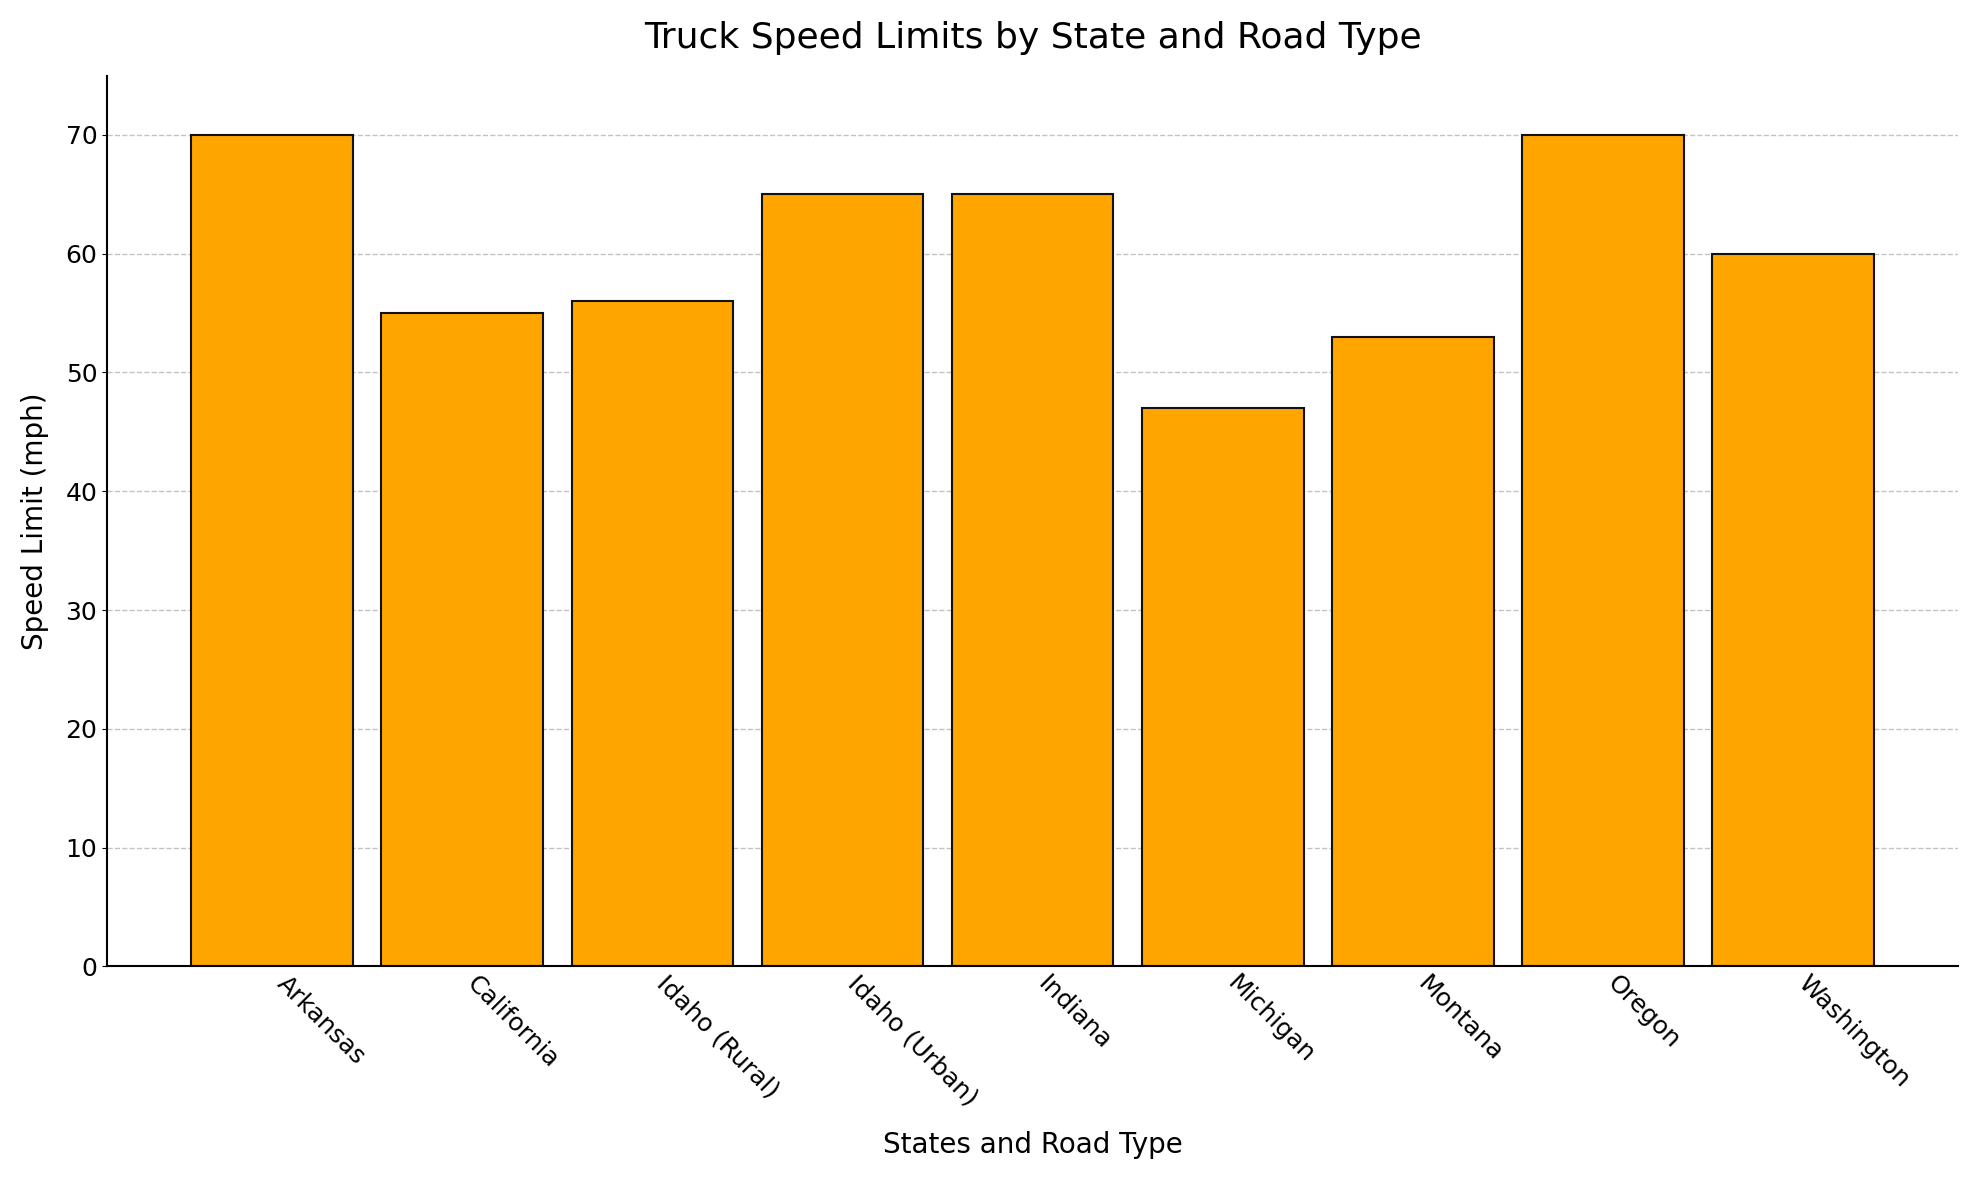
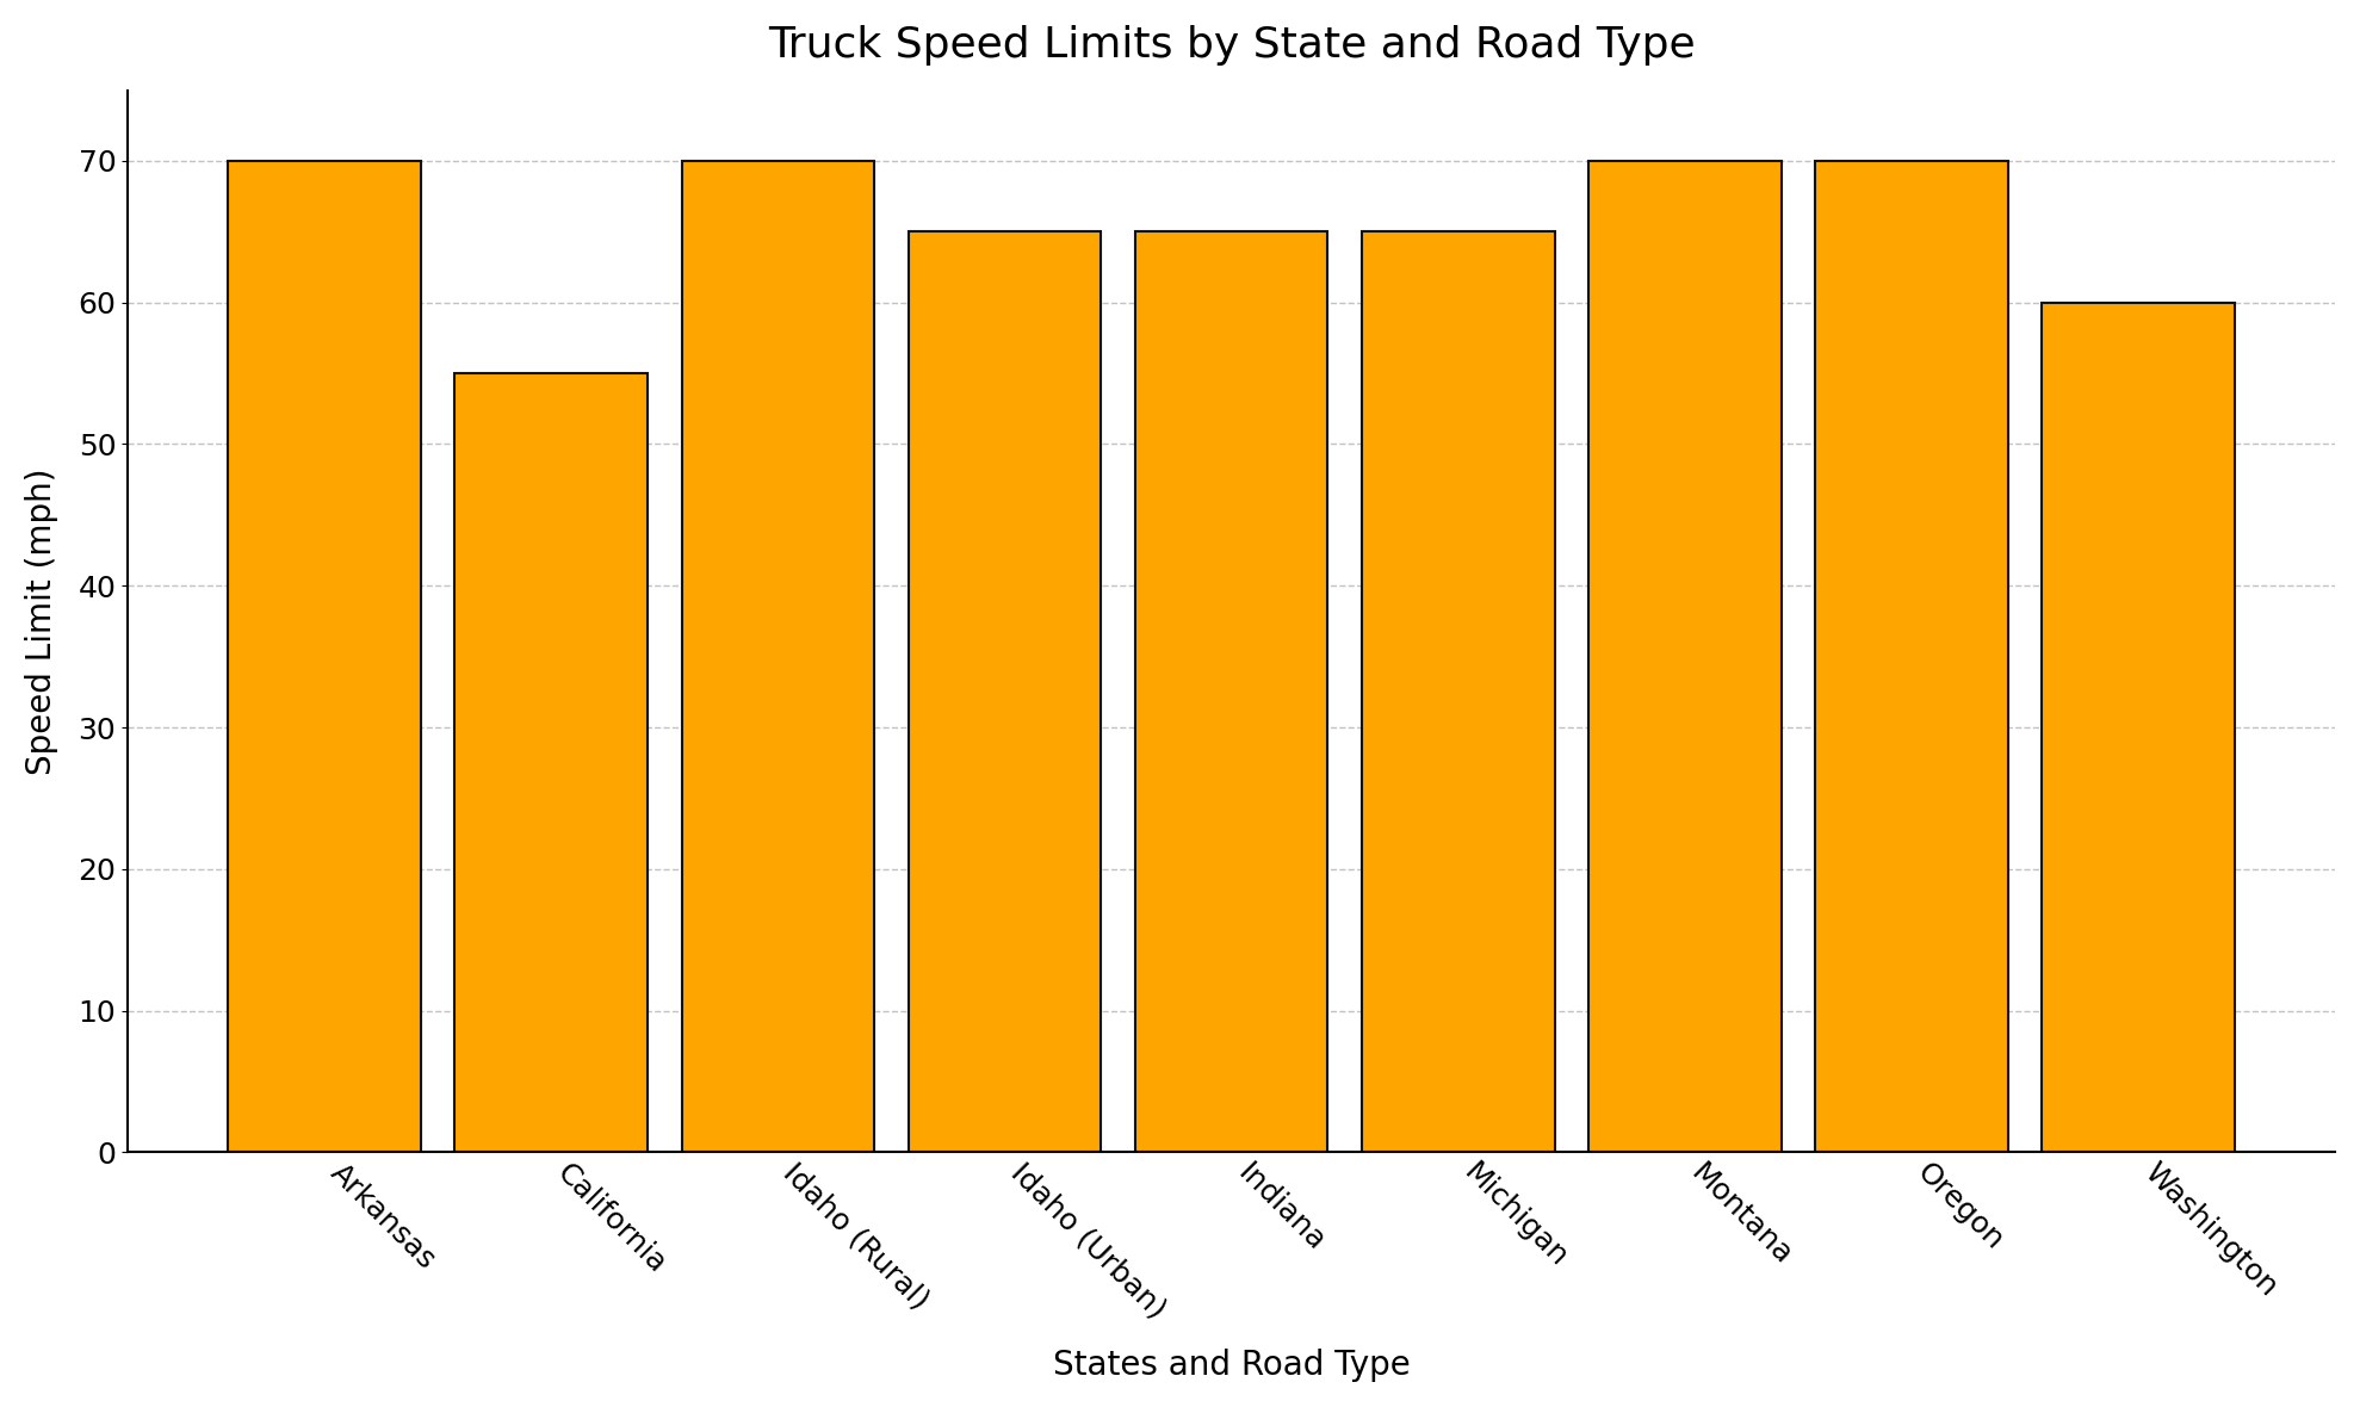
Idaho (Rural): 56 -> 70
Michigan: 47 -> 65
Montana: 53 -> 70
